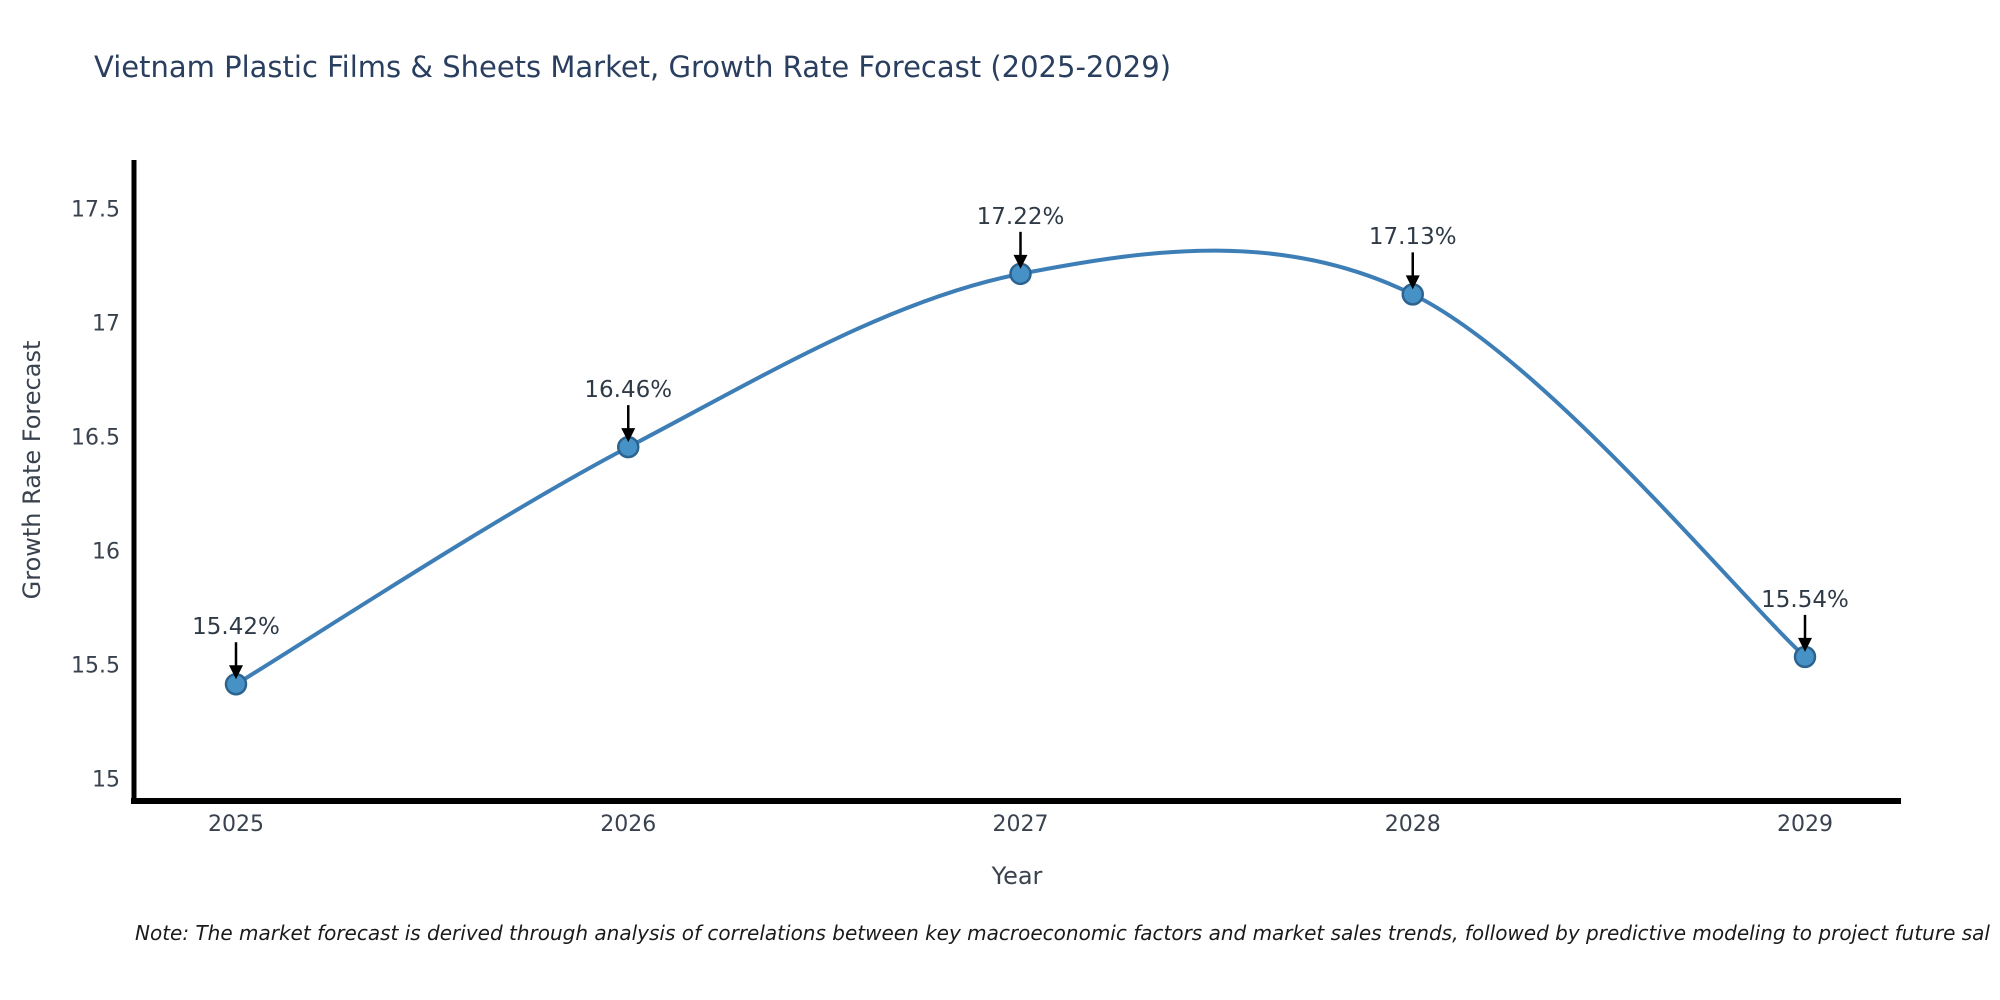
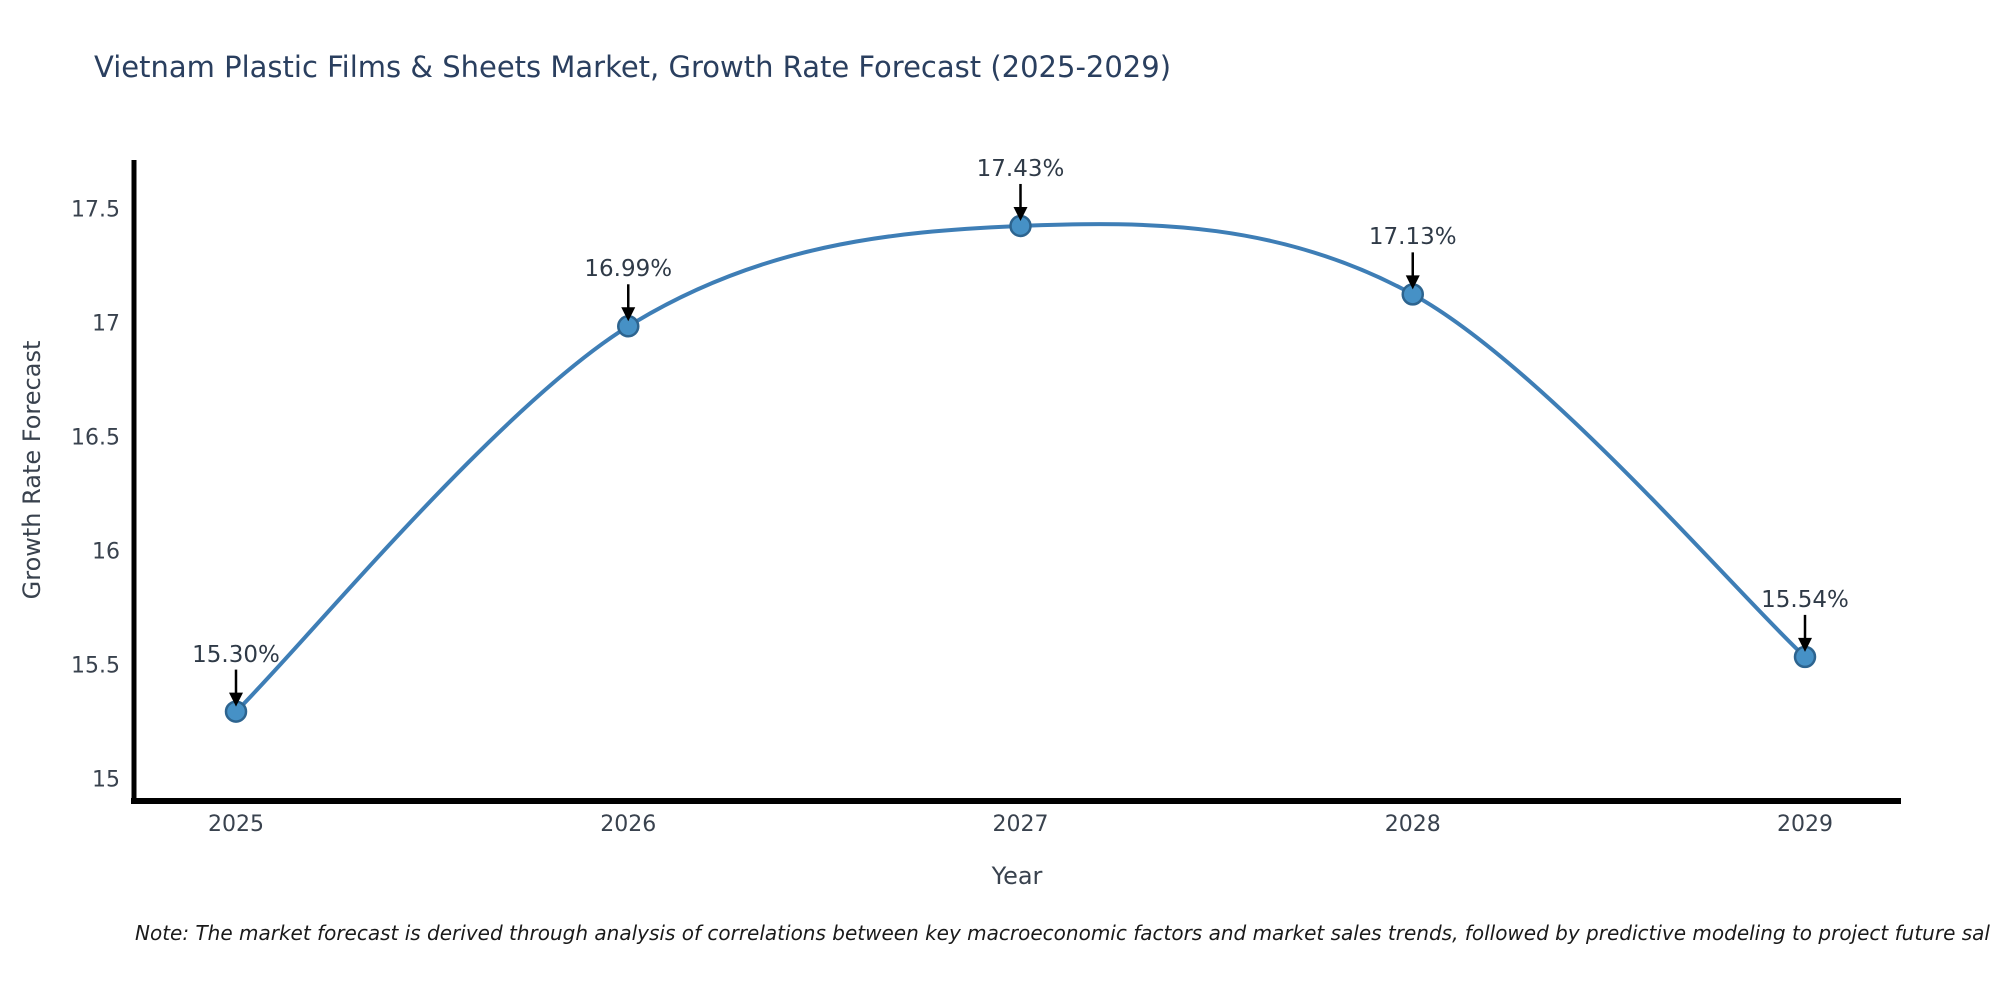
2025: 15.42% -> 15.30%
2026: 16.46% -> 16.99%
2027: 17.22% -> 17.43%
